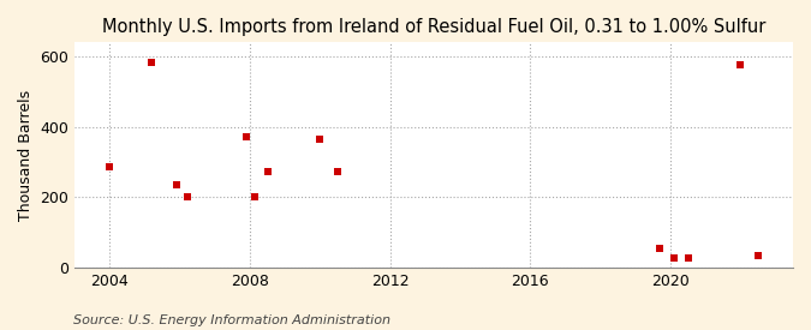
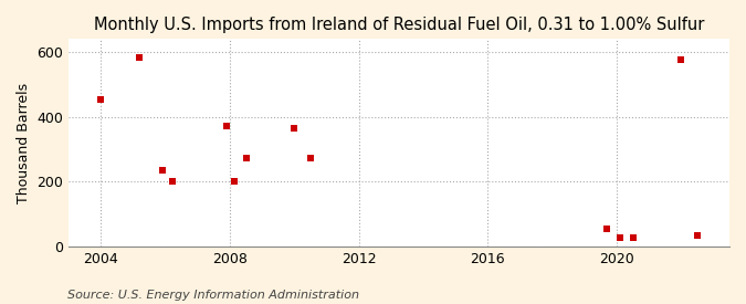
2004: 285 -> 455
